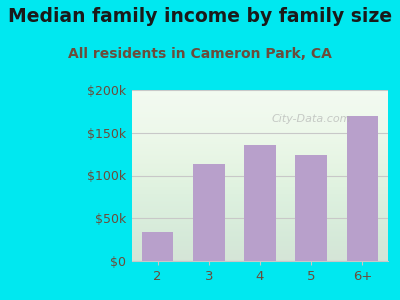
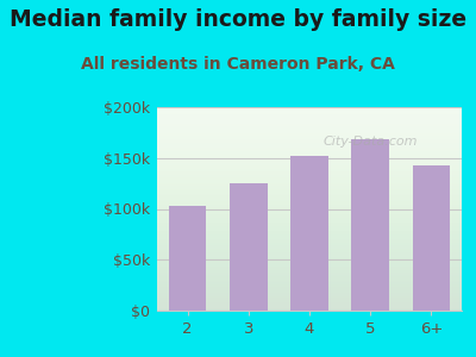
2: $34k -> $103k
3: $114k -> $125k
4: $136k -> $152k
5: $124k -> $168k
6+: $170k -> $143k
